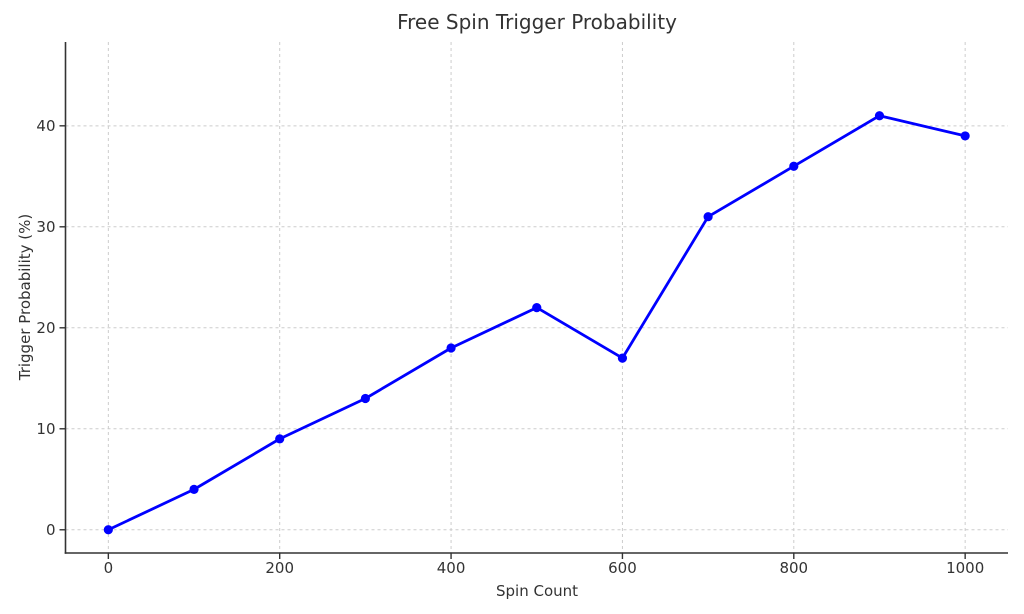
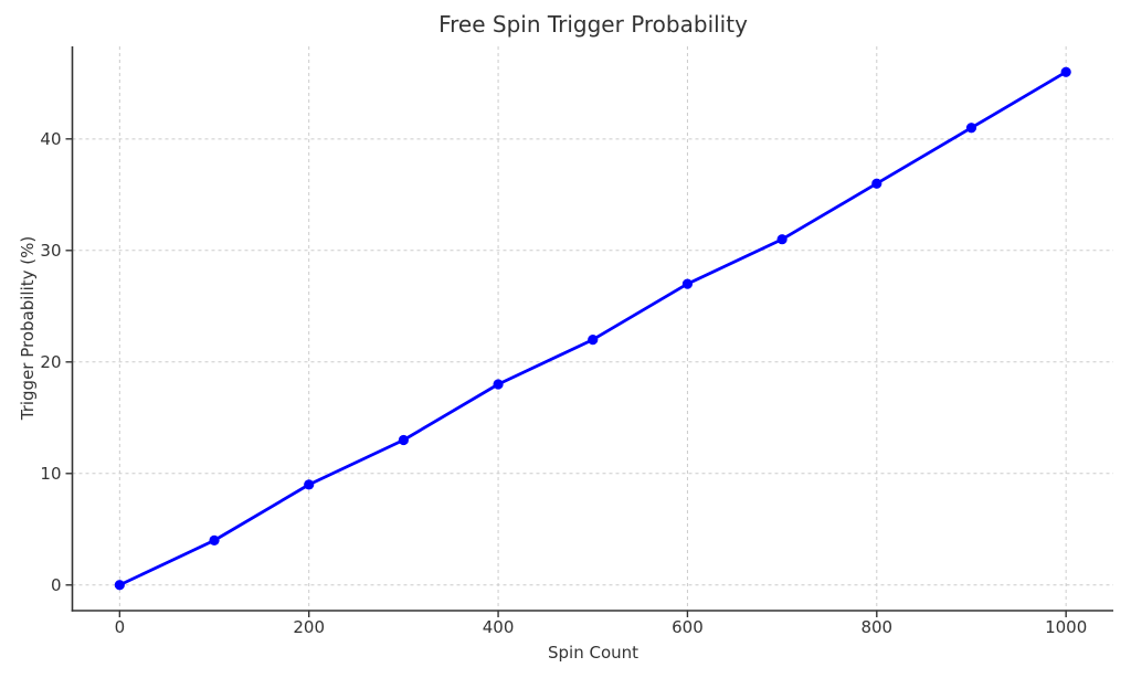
600: 17 -> 27
1000: 39 -> 46
